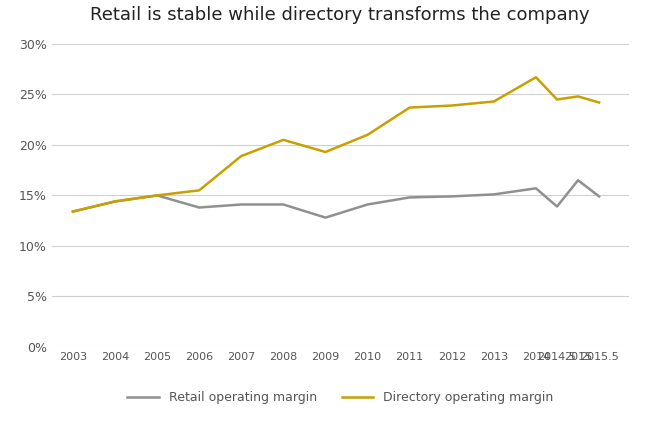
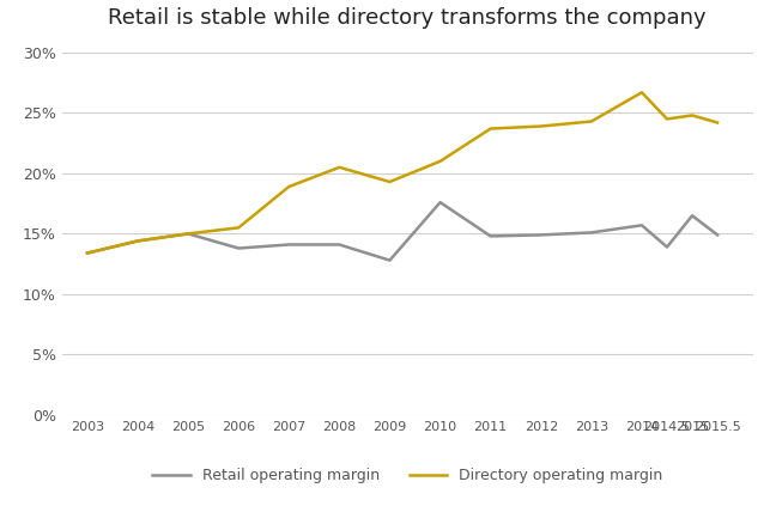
Retail operating margin/2010: 14.1% -> 17.6%
